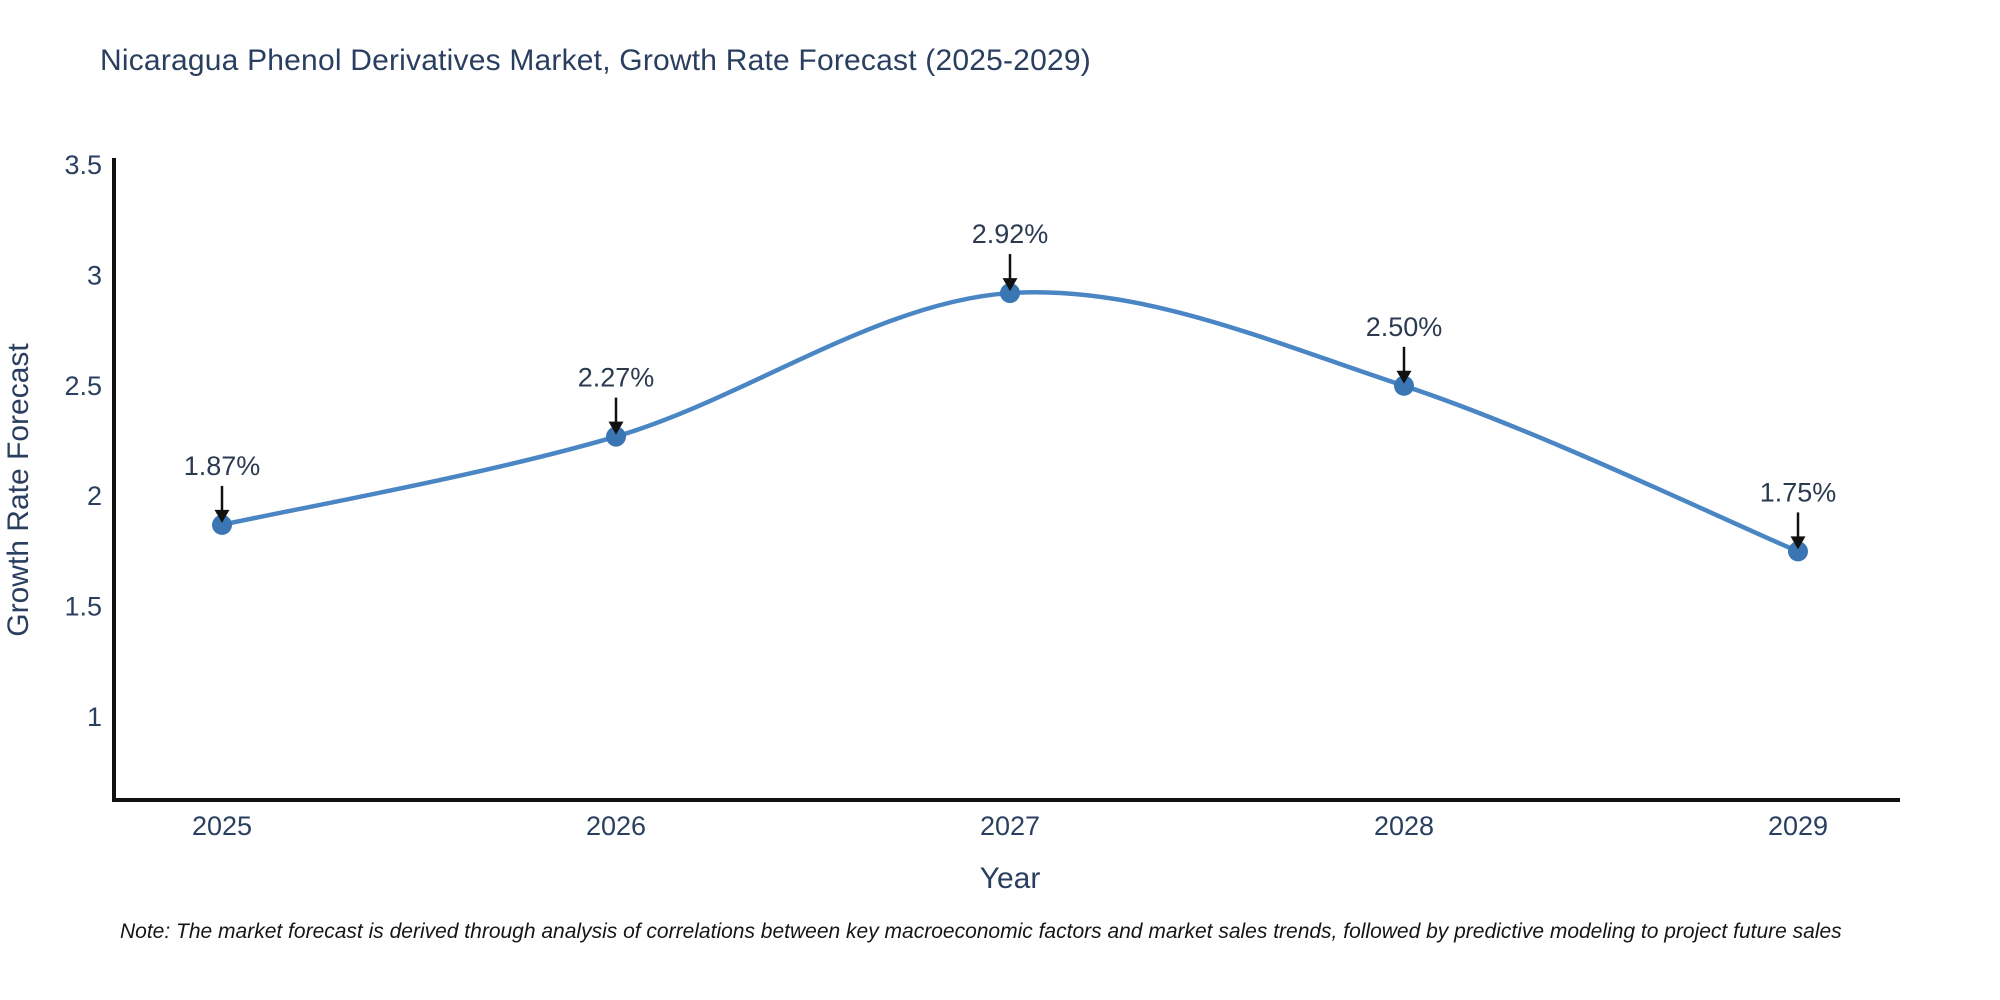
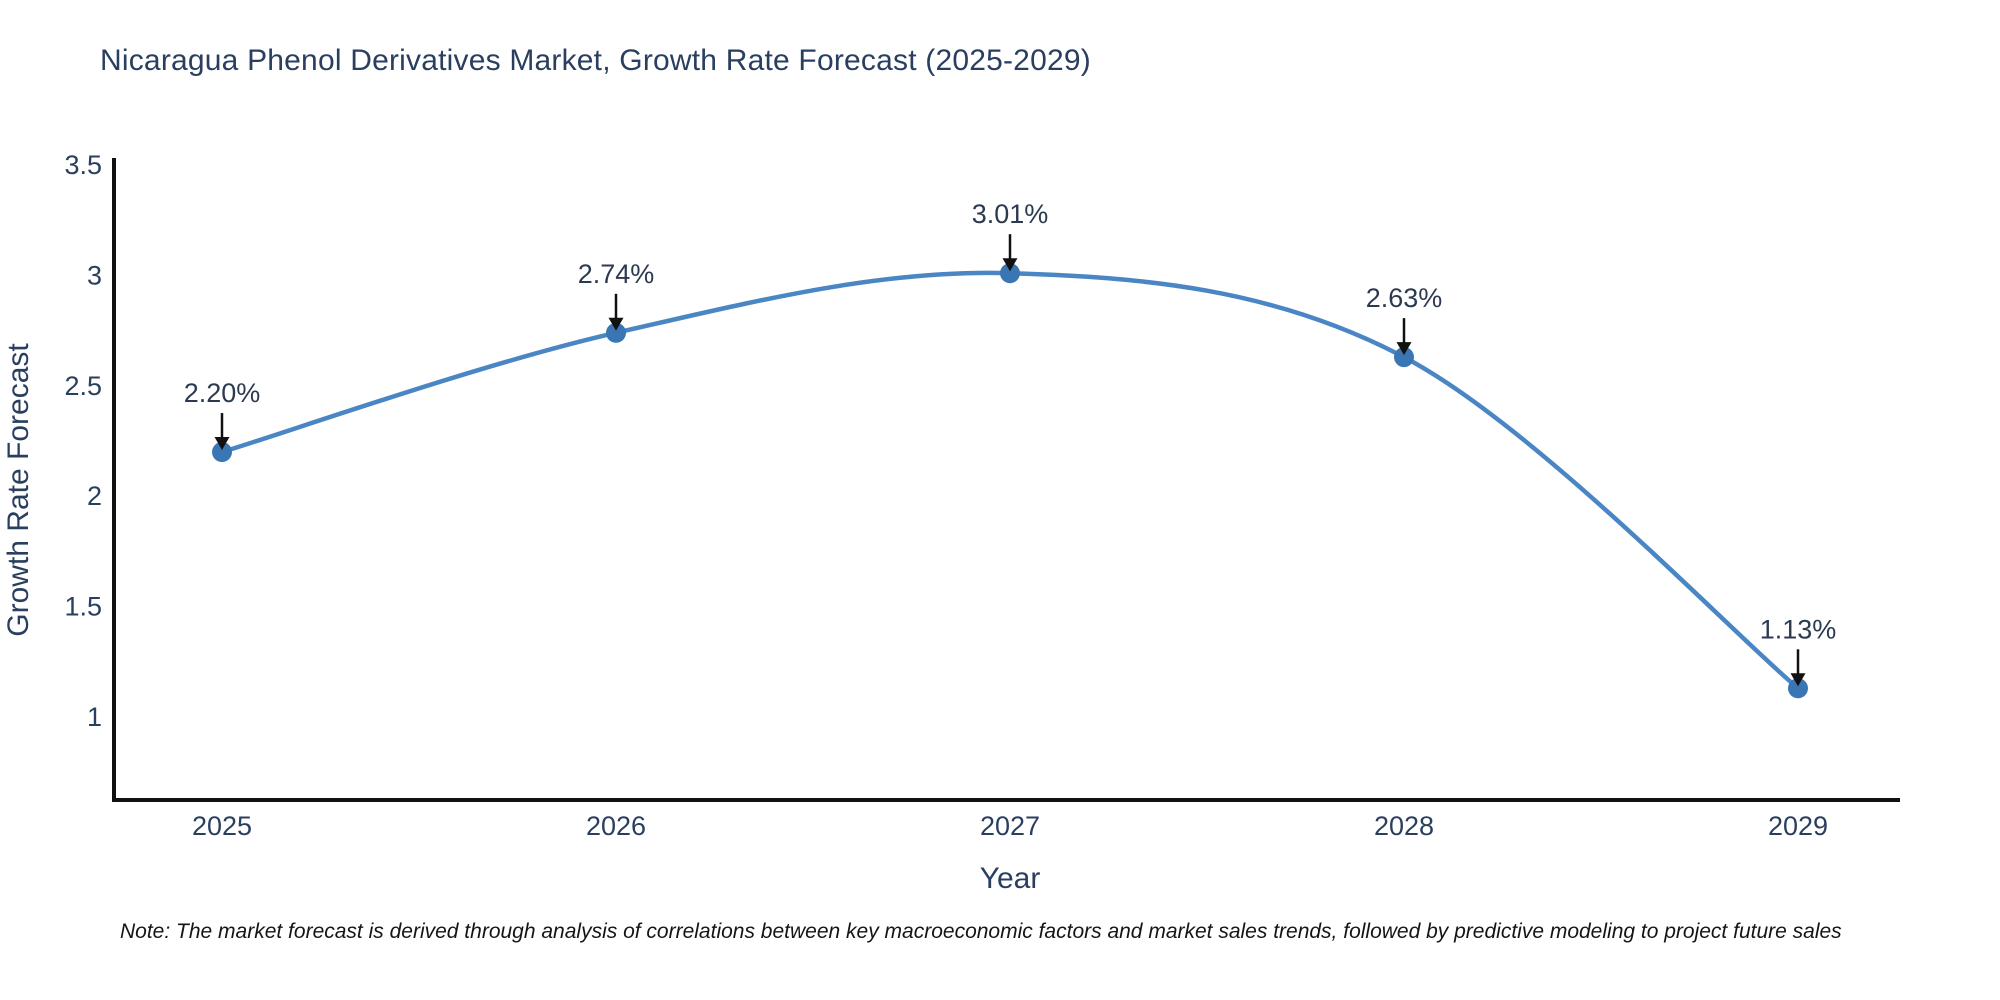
2025: 1.87% -> 2.20%
2026: 2.27% -> 2.74%
2027: 2.92% -> 3.01%
2028: 2.50% -> 2.63%
2029: 1.75% -> 1.13%
